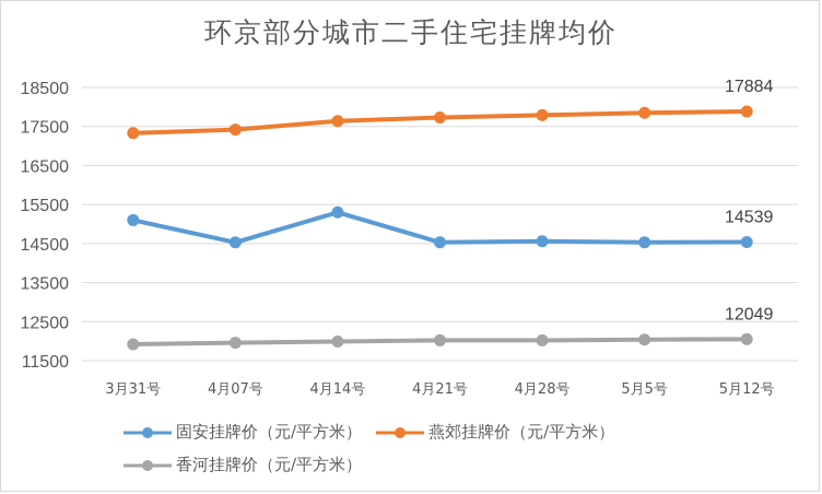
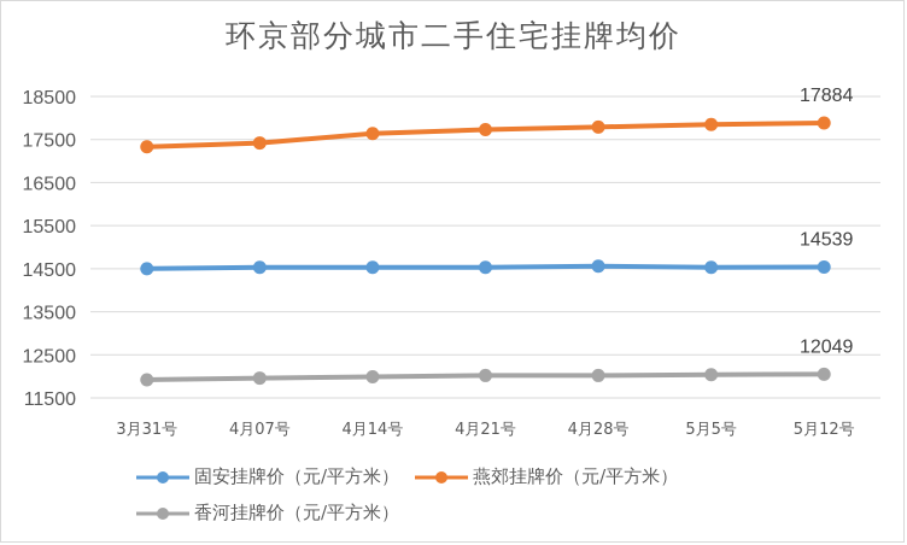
固安挂牌价（元/平方米）/3月31号: 15100 -> 14500
固安挂牌价（元/平方米）/4月14号: 15300 -> 14500
